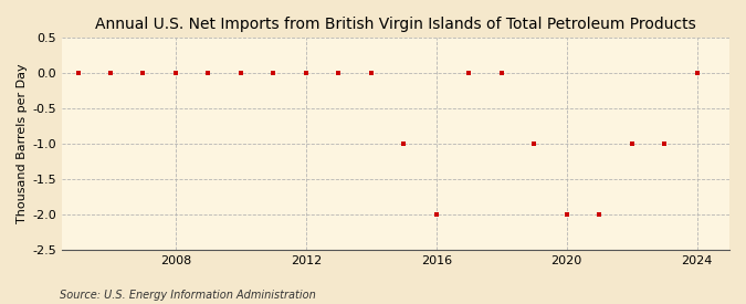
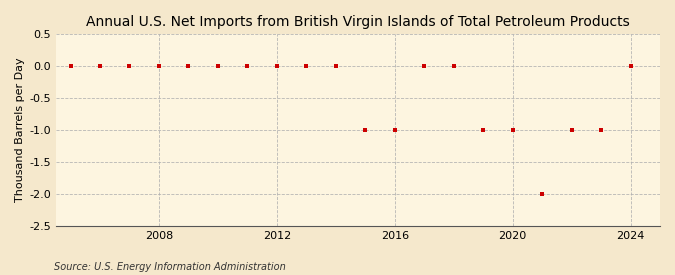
2016: -2 -> -1
2020: -2 -> -1
